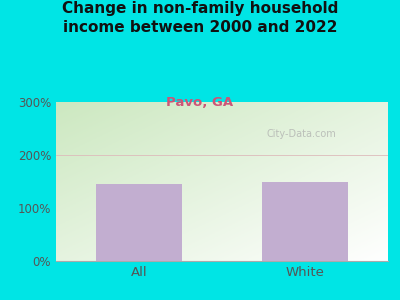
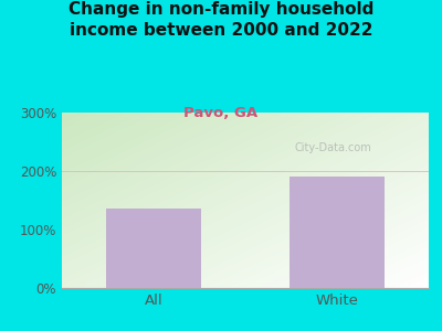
All: 146% -> 135%
White: 150% -> 190%
